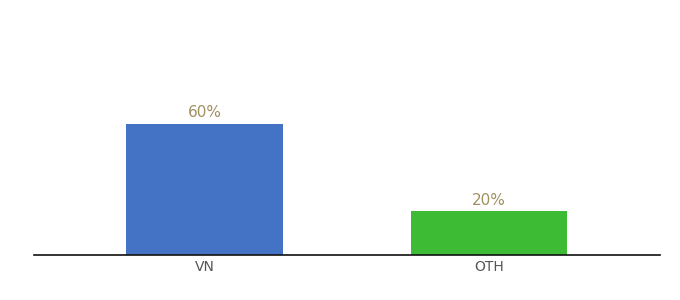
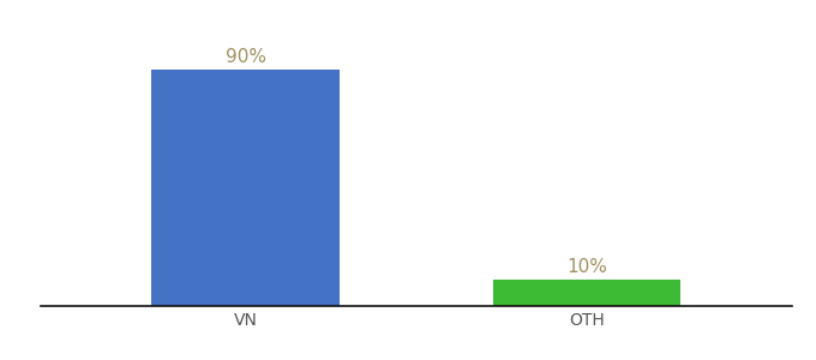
VN: 60% -> 90%
OTH: 20% -> 10%
